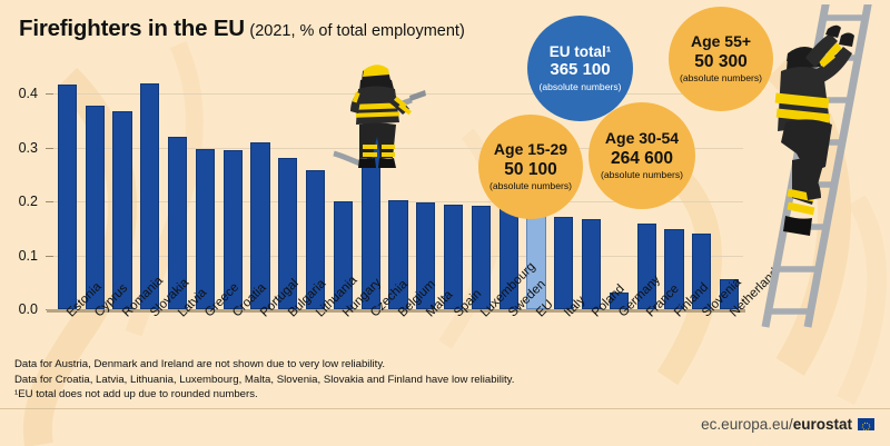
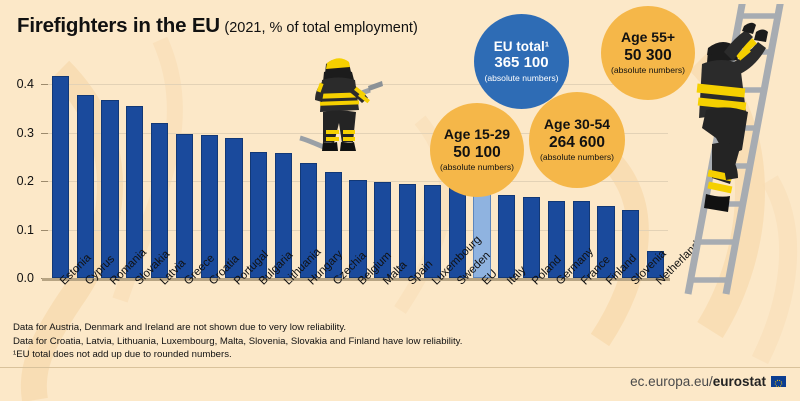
Slovakia: 0.42 -> 0.35
Portugal: 0.31 -> 0.29
Bulgaria: 0.28 -> 0.26
Hungary: 0.20 -> 0.24
Czechia: 0.33 -> 0.22
Germany: 0.03 -> 0.16
